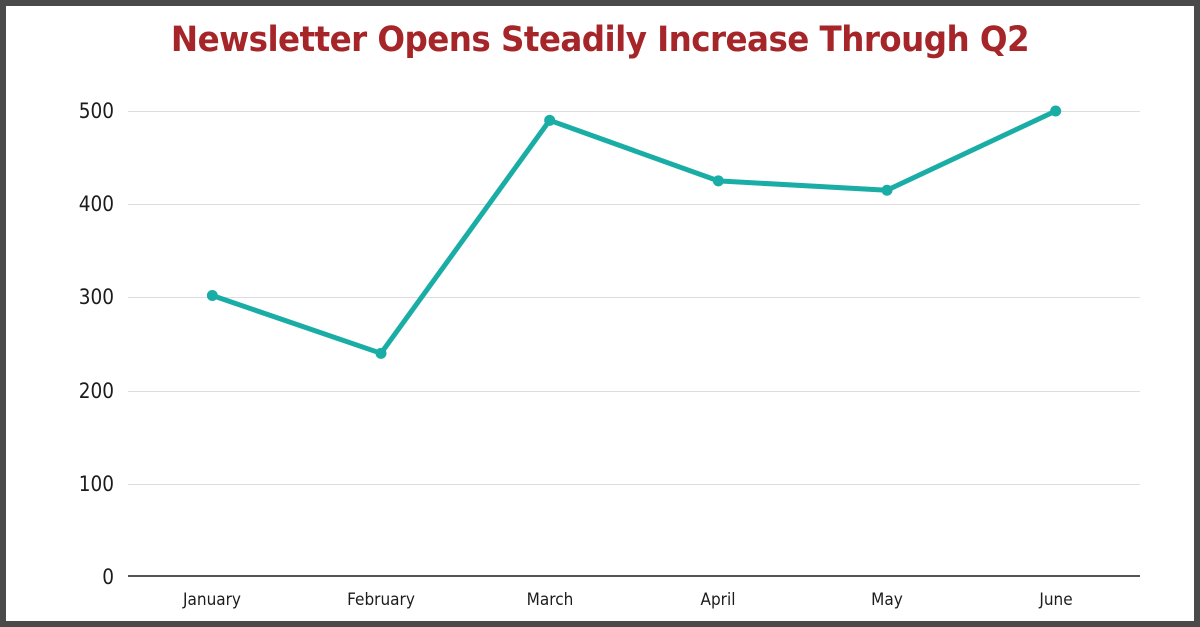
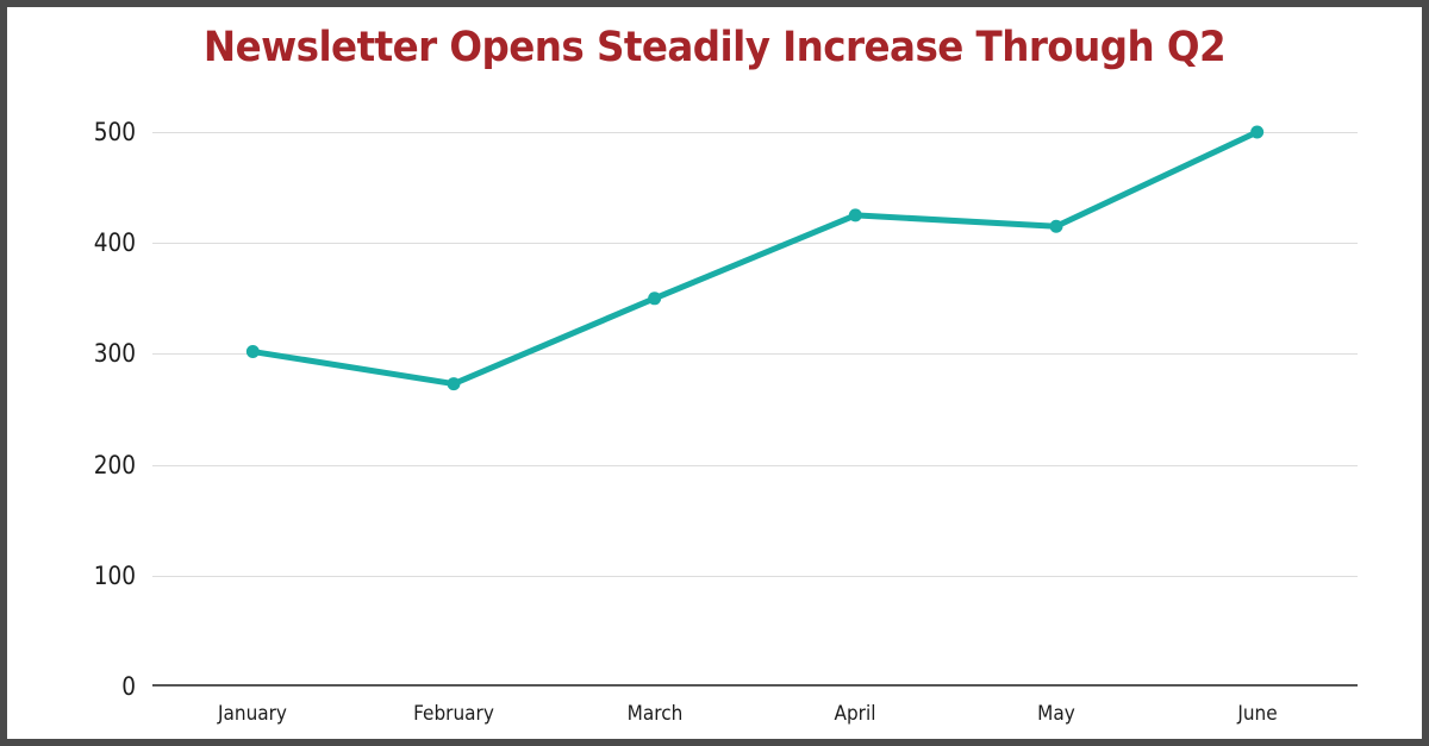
February: 240 -> 270
March: 490 -> 350
